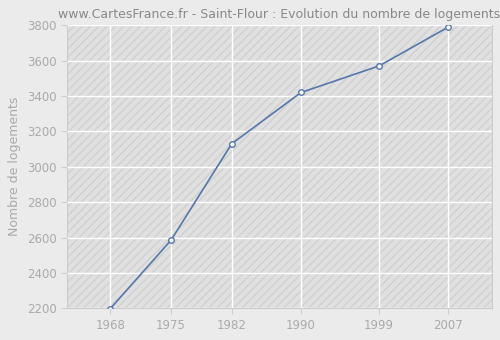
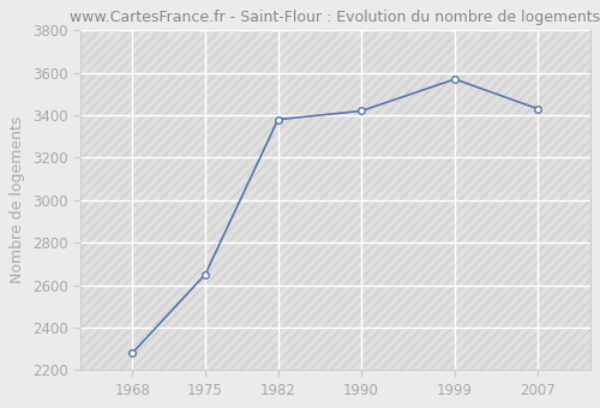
1968: 2200 -> 2280
1975: 2580 -> 2650
1982: 3130 -> 3380
2007: 3790 -> 3430
